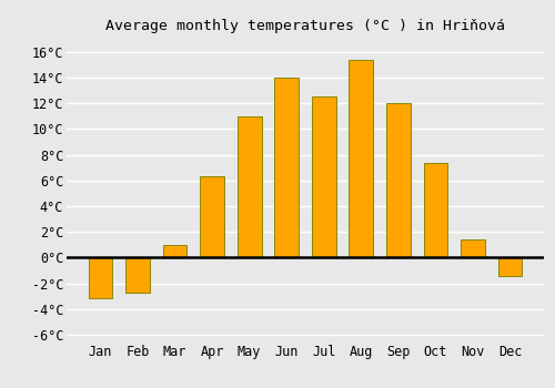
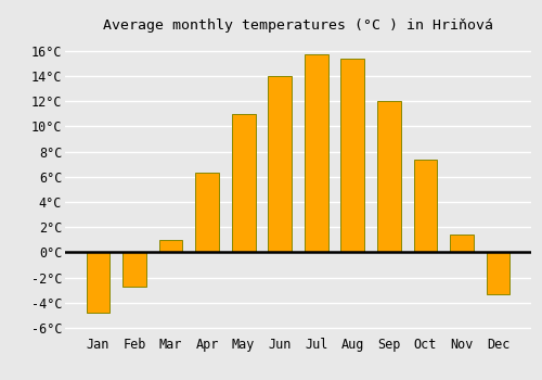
Jan: -3.1°C -> -4.8°C
Jul: 12.5°C -> 15.7°C
Dec: -1.4°C -> -3.3°C
